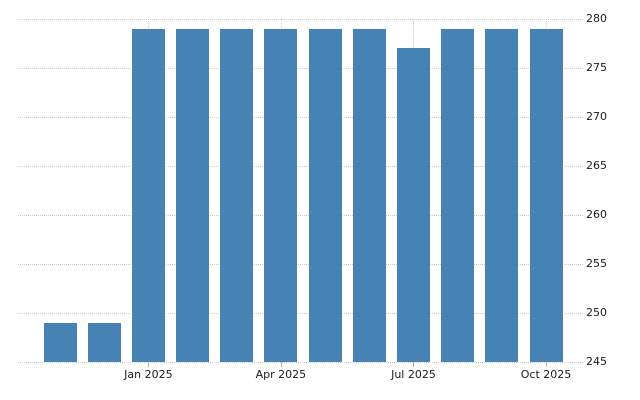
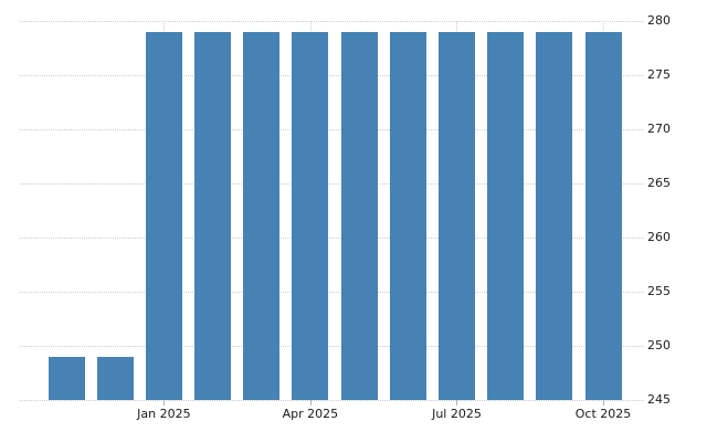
Jul 2025: 277 -> 279
